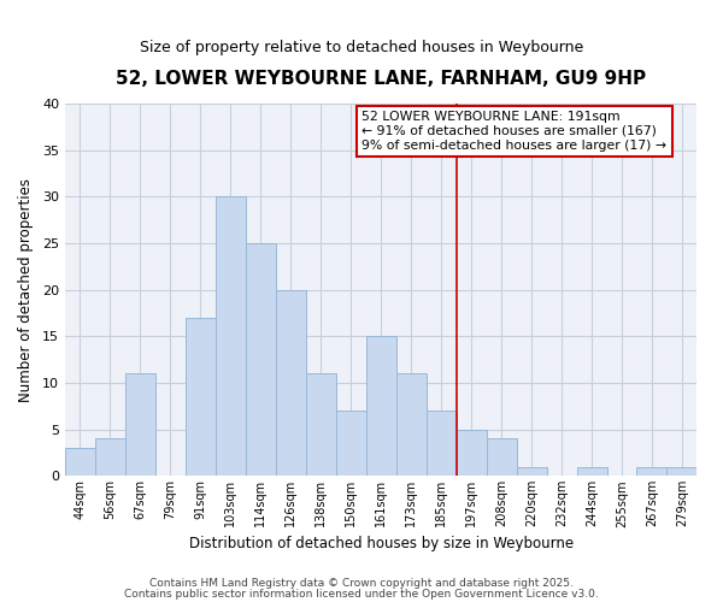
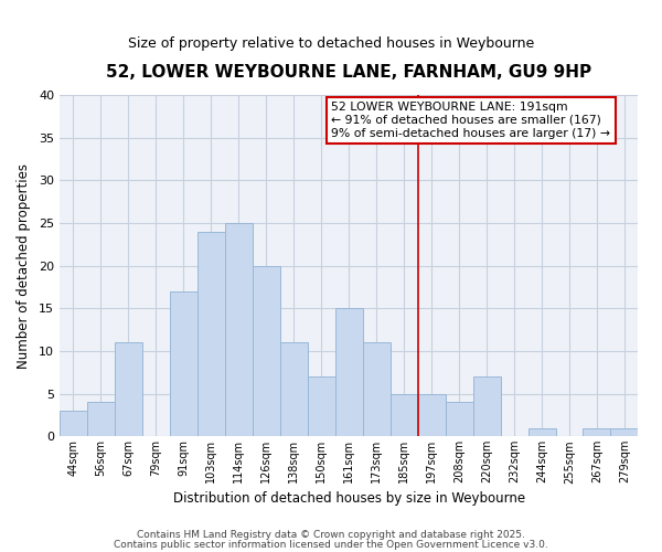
103sqm: 30 -> 24
185sqm: 7 -> 5
220sqm: 1 -> 7
